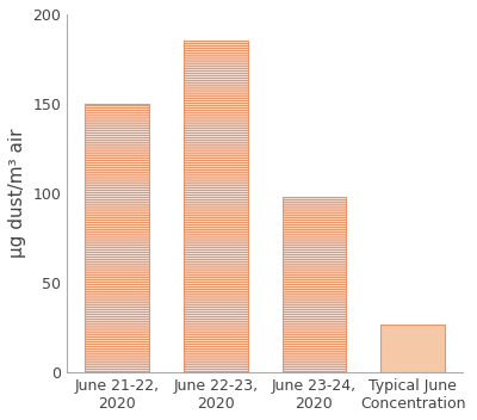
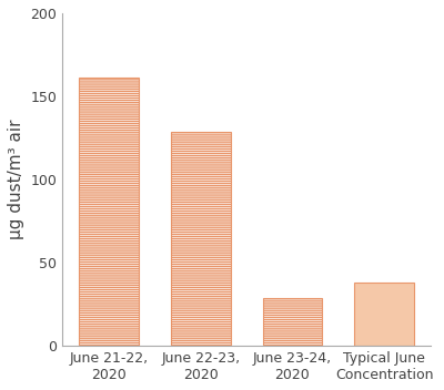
June 21-22, 2020: 150 -> 161
June 22-23, 2020: 185 -> 129
June 23-24, 2020: 98 -> 29
Typical June Concentration: 27 -> 38
